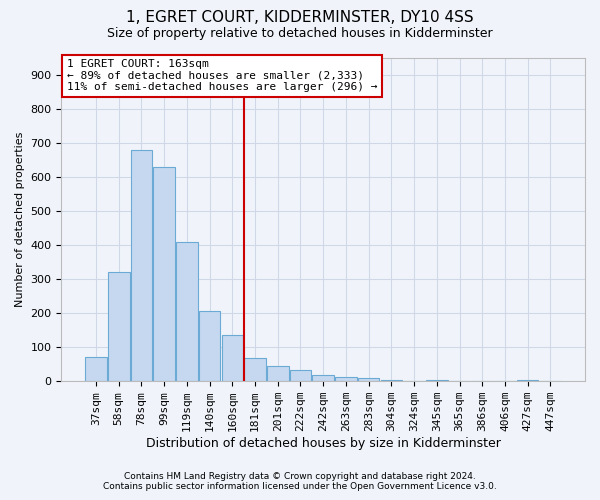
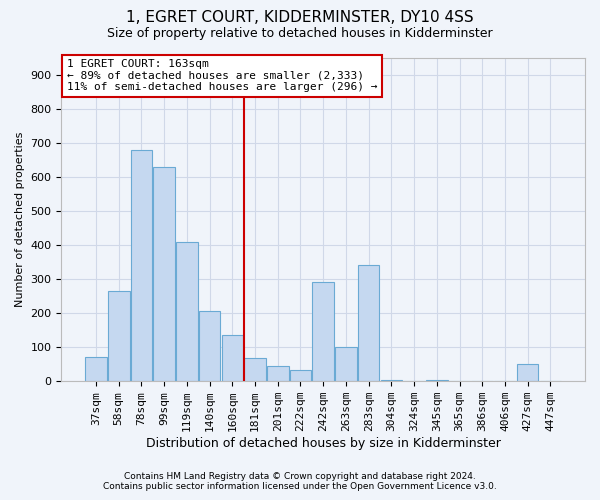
58sqm: 320 -> 265
242sqm: 18 -> 290
263sqm: 12 -> 100
283sqm: 10 -> 340
427sqm: 5 -> 50
